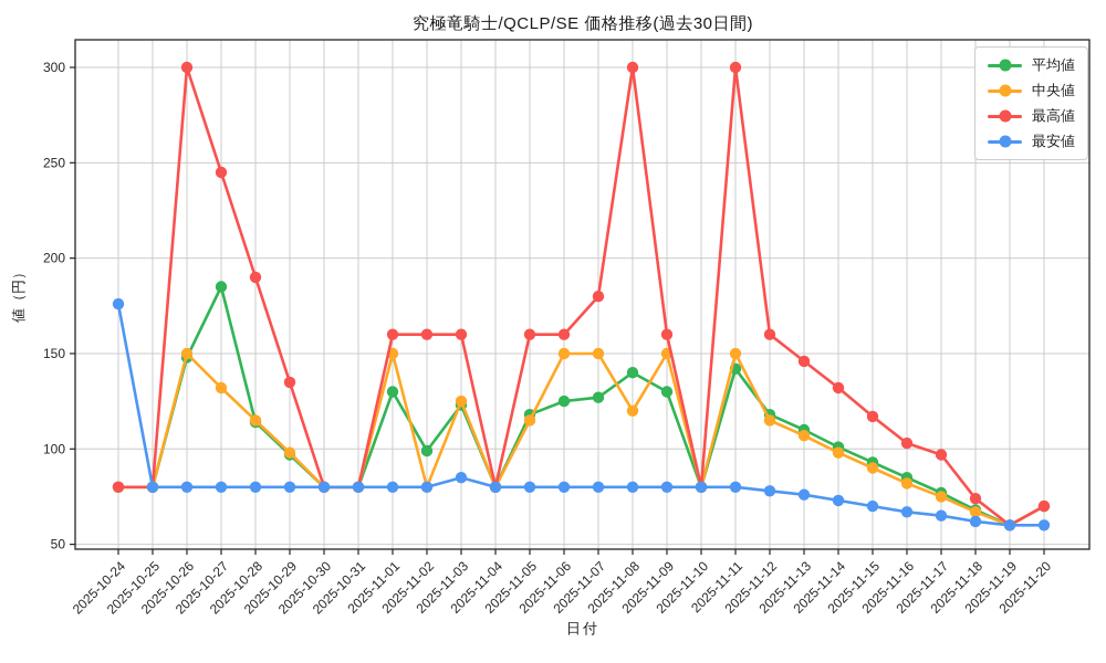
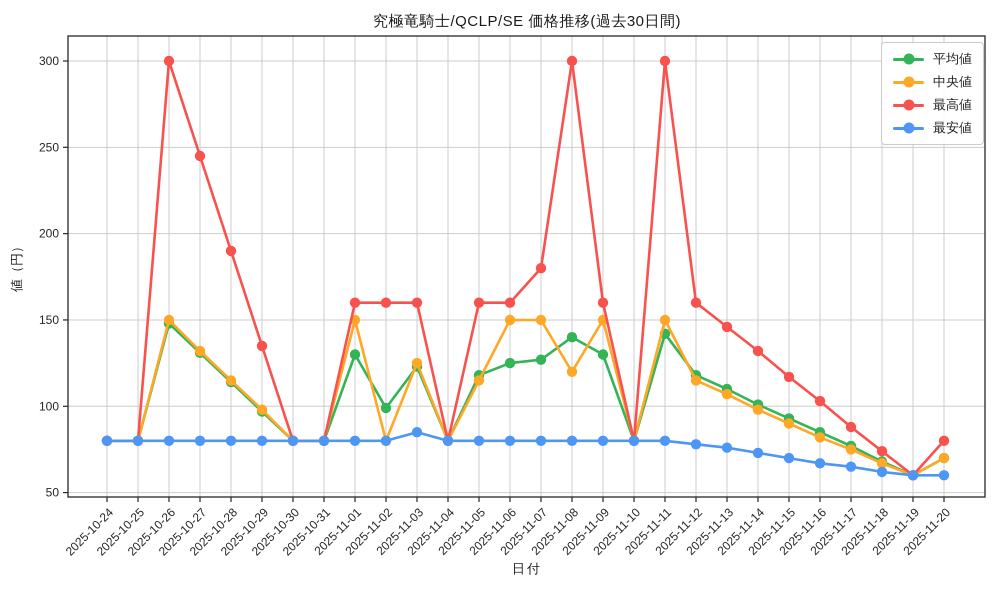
最安値/2025-10-24: 176 -> 80
平均値/2025-10-27: 185 -> 131
最高値/2025-11-17: 97 -> 88
最高値/2025-11-20: 70 -> 80
